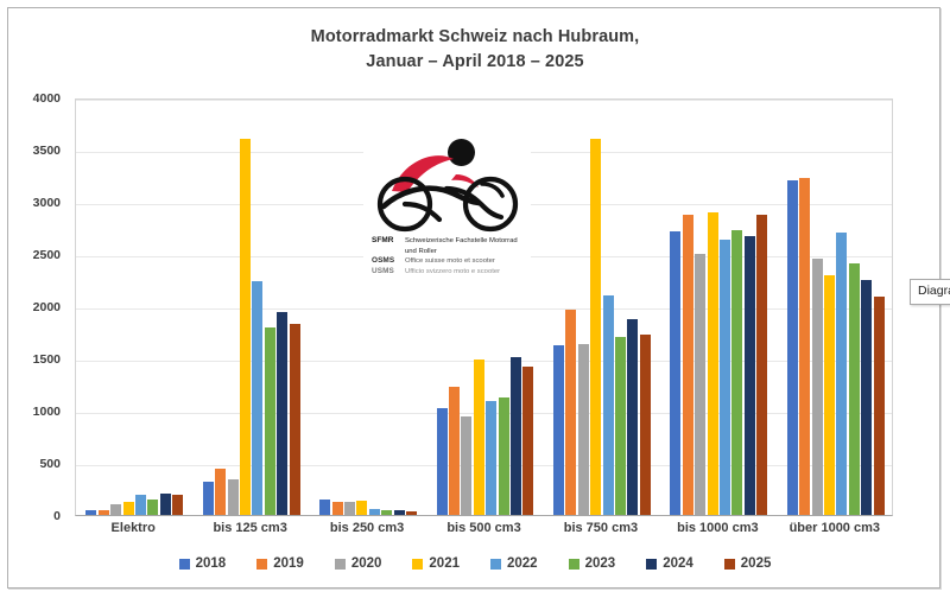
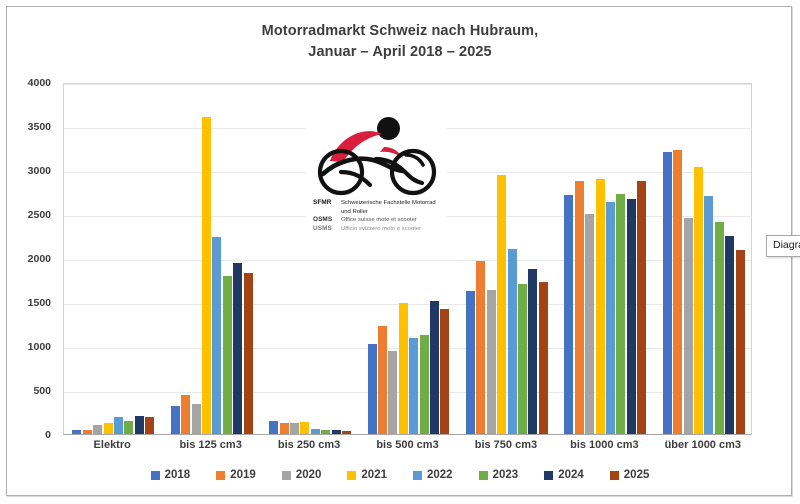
2021/bis 750 cm3: 3600 -> 2900
2021/über 1000 cm3: 2300 -> 3000
